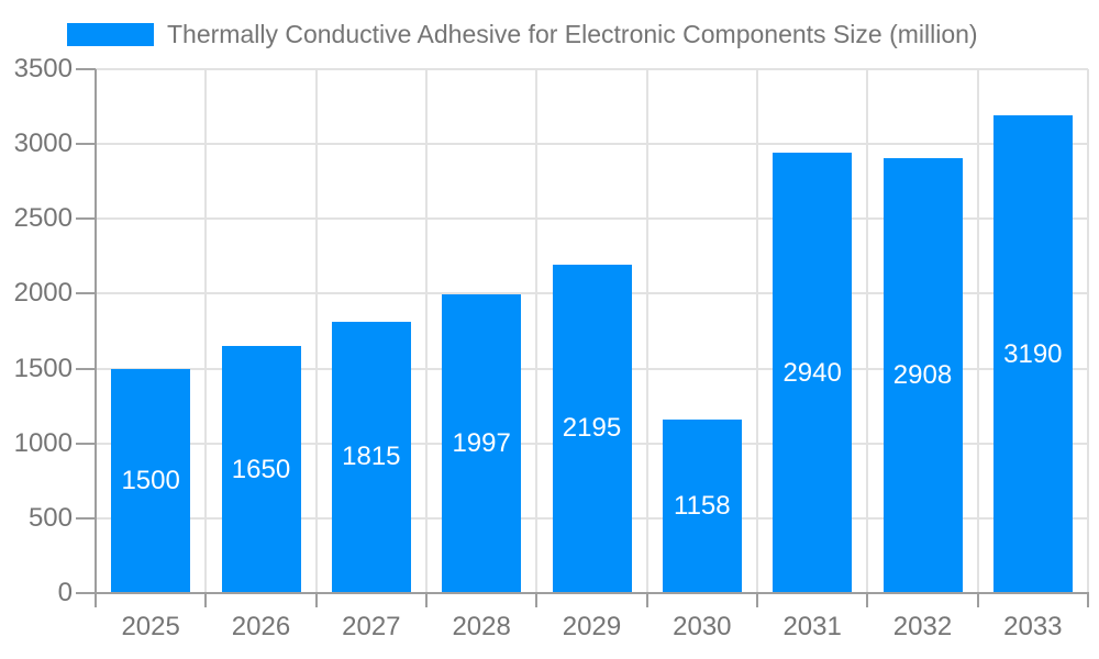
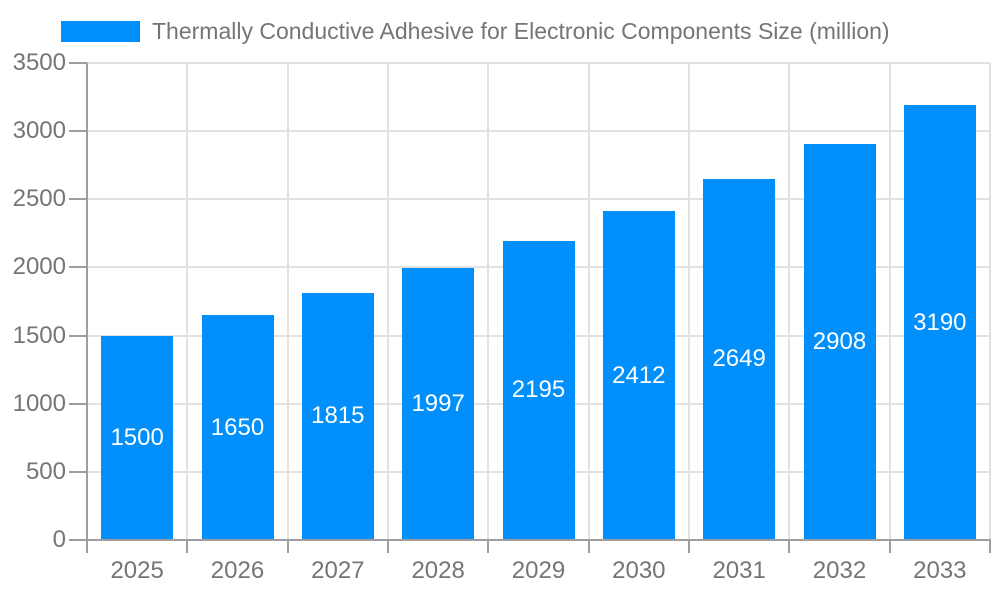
2030: 1158 -> 2412
2031: 2940 -> 2649
